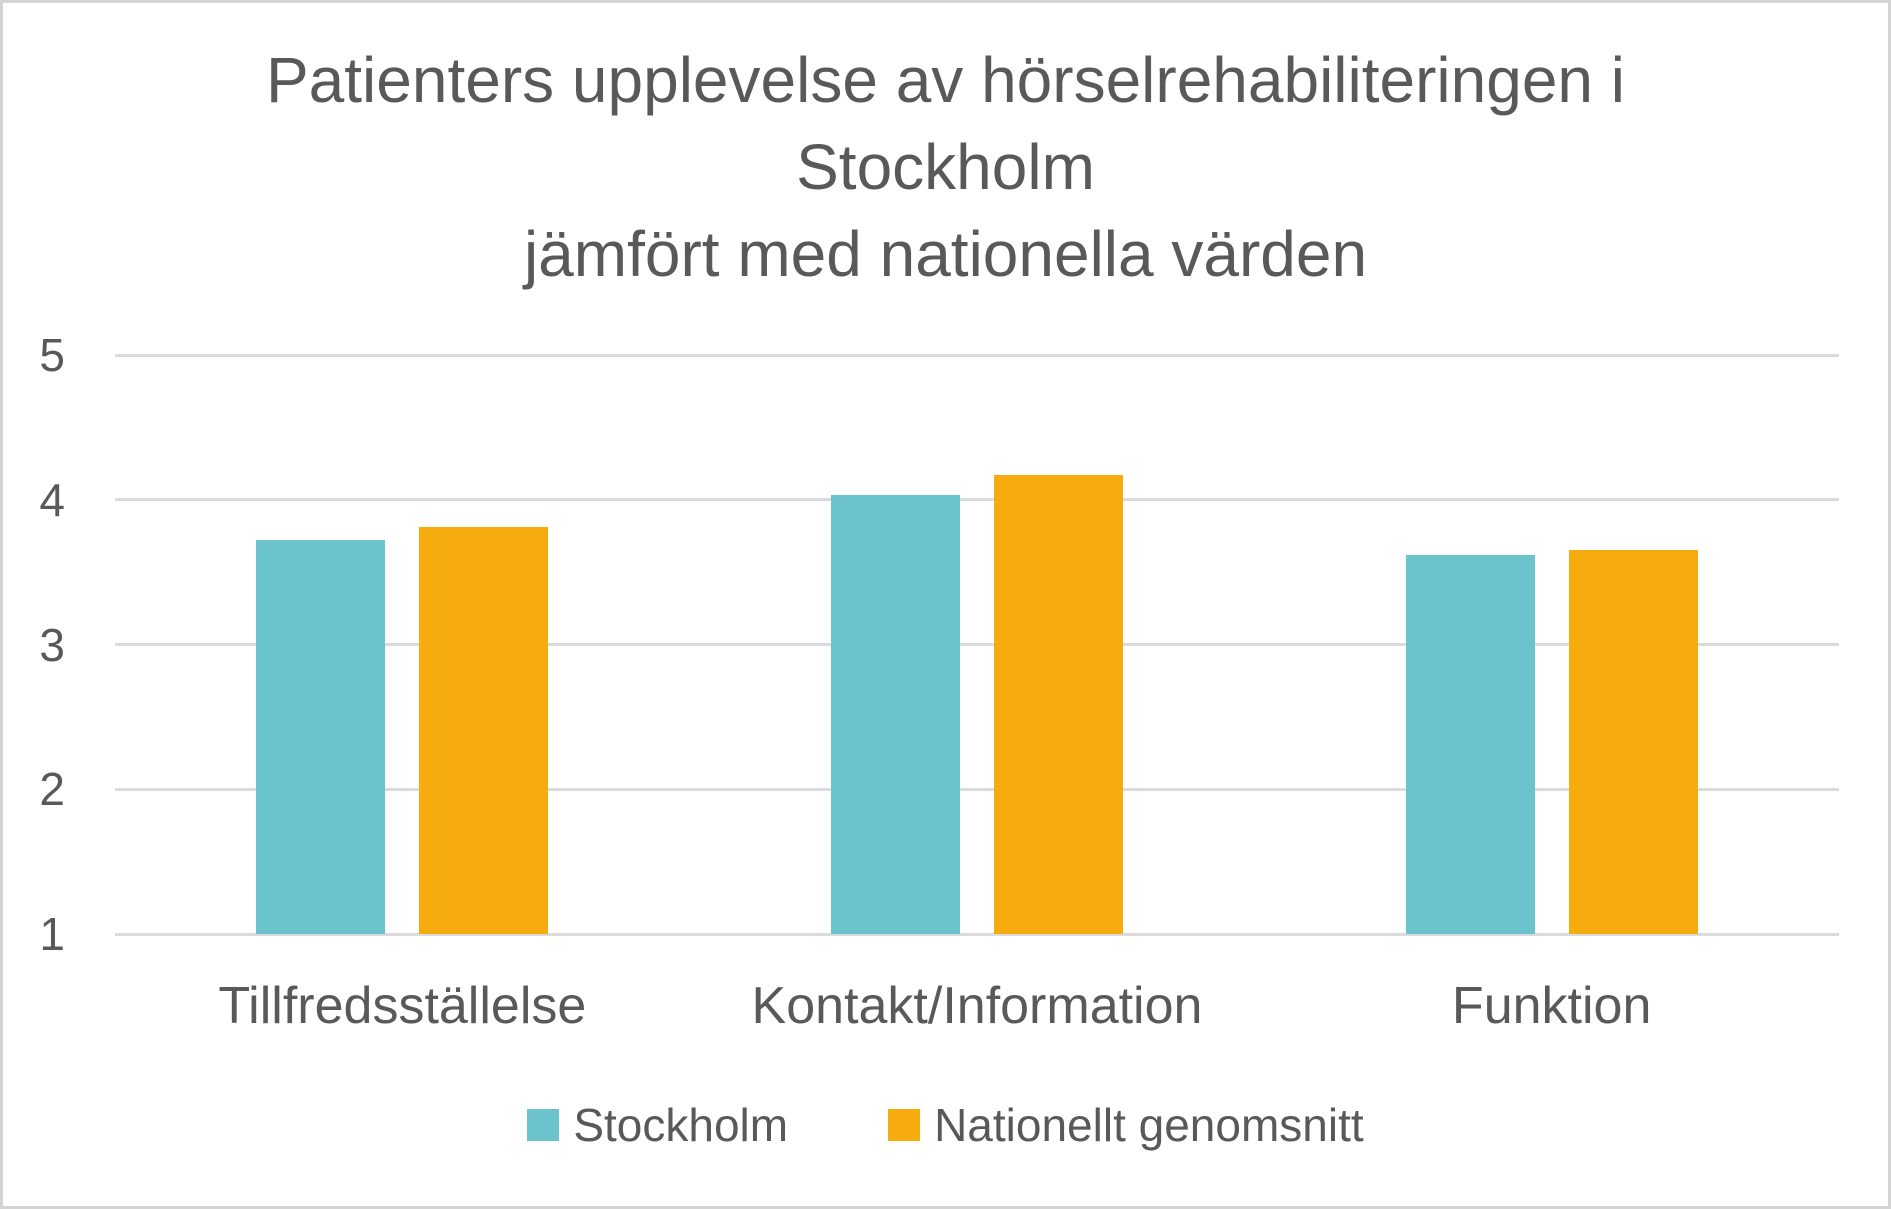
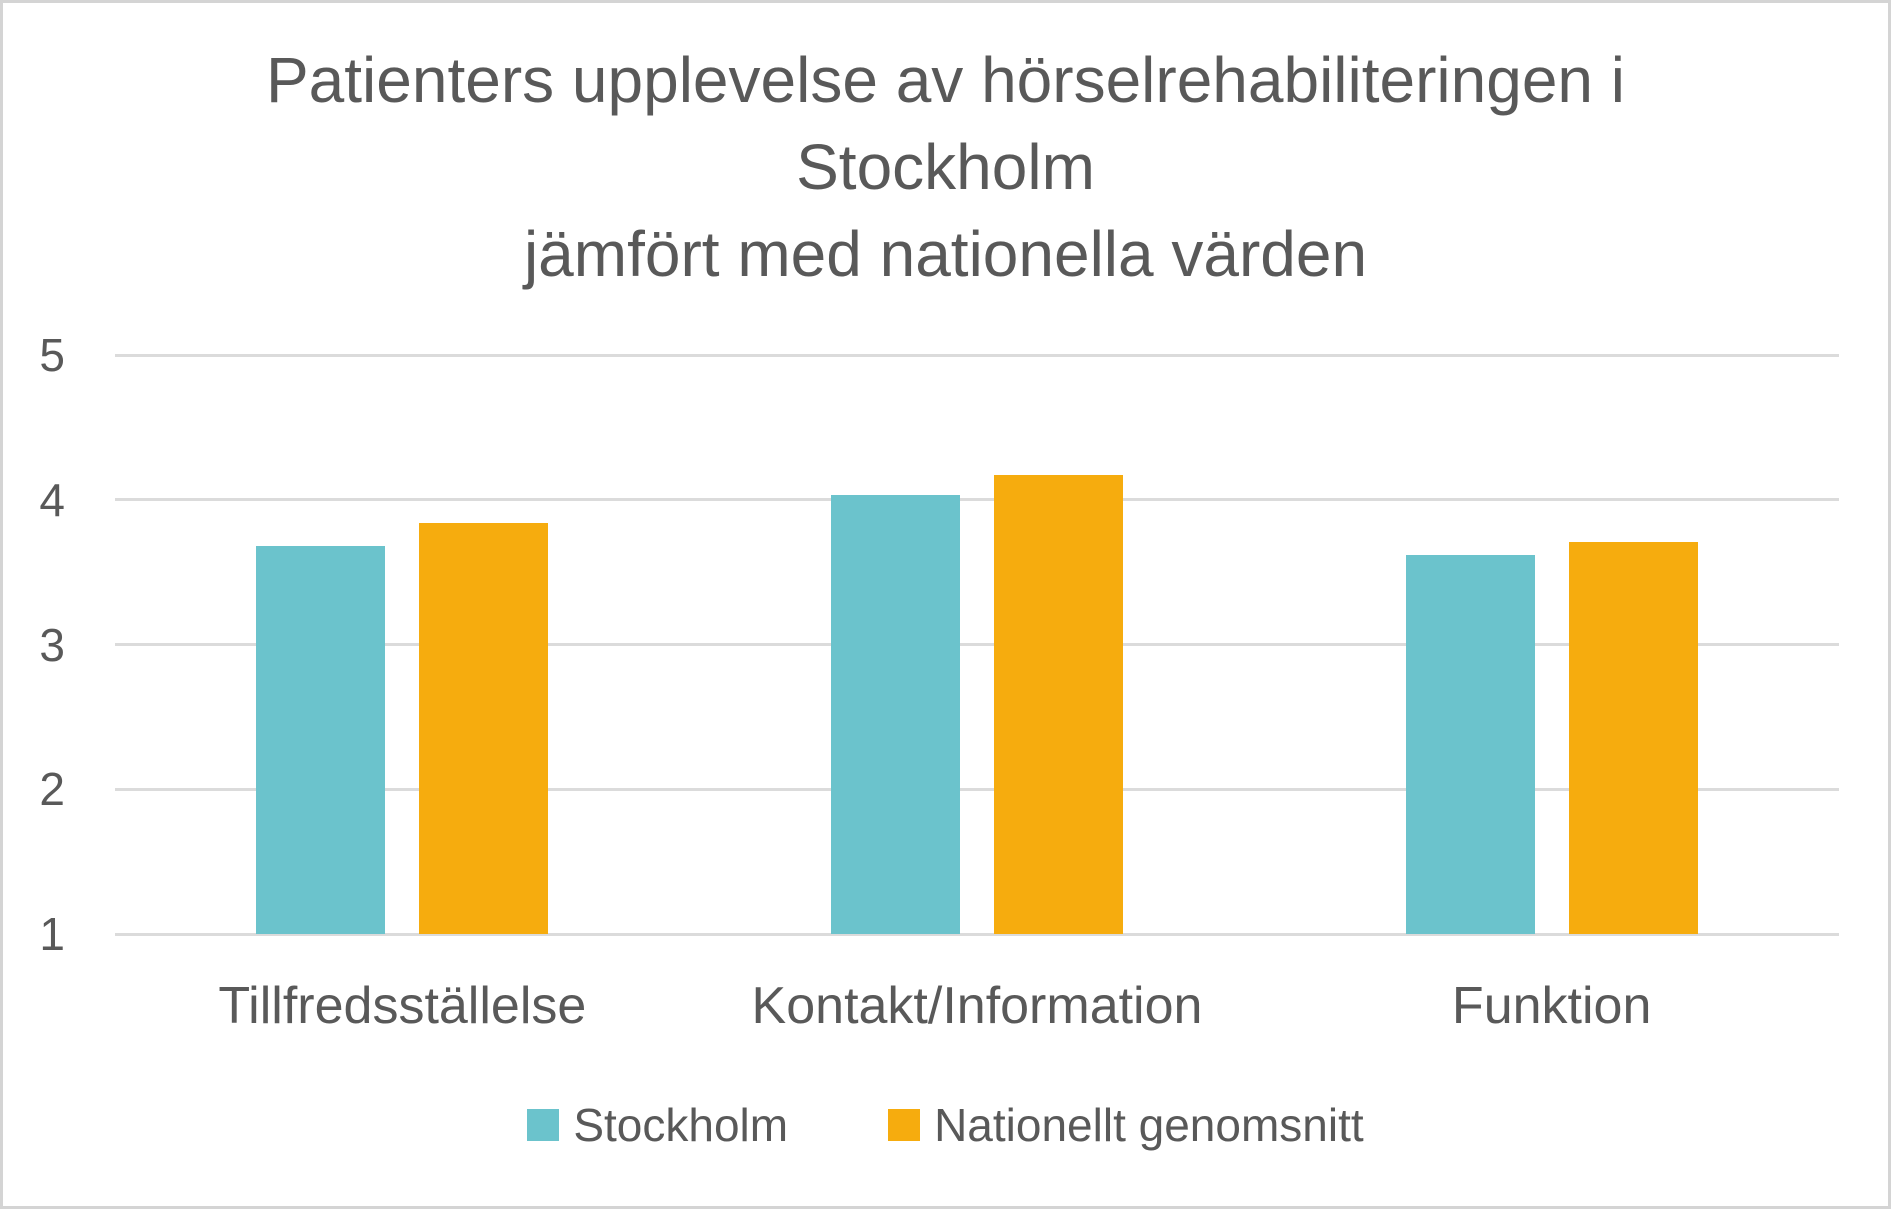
Stockholm/Tillfredsställelse: 3.72 -> 3.68
Nationellt genomsnitt/Tillfredsställelse: 3.81 -> 3.84
Nationellt genomsnitt/Funktion: 3.65 -> 3.71
